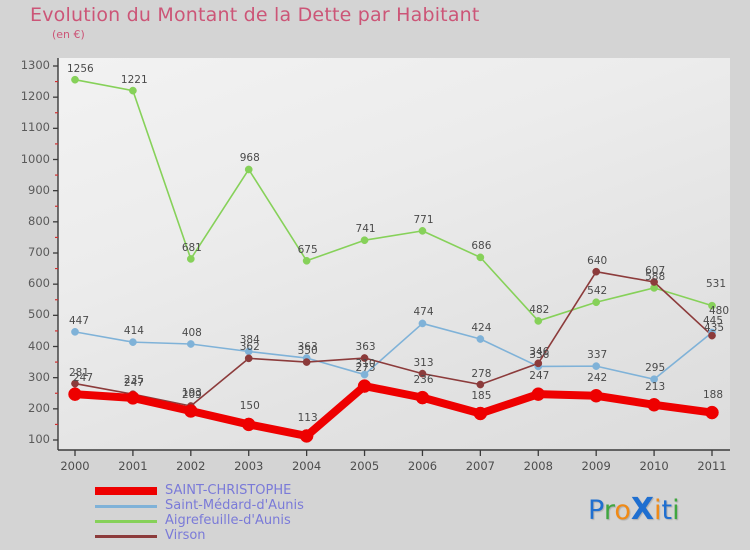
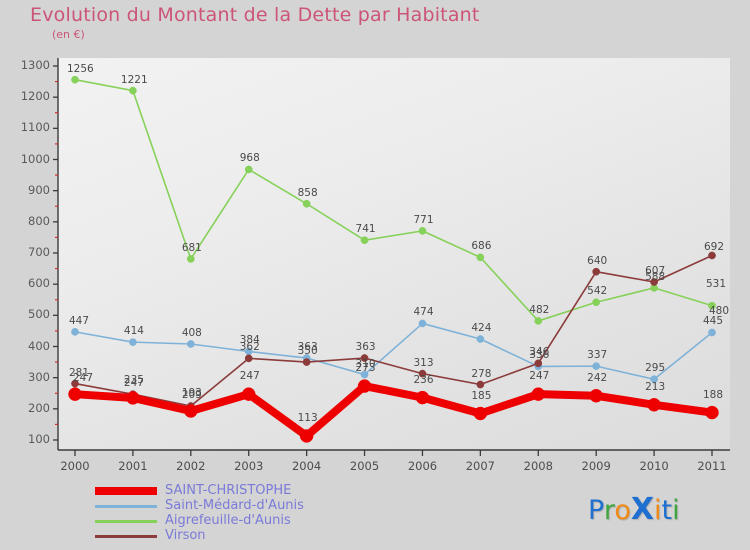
SAINT-CHRISTOPHE/2003: 150 -> 247
Aigrefeuille-d'Aunis/2004: 675 -> 858
Virson/2011: 435 -> 692
